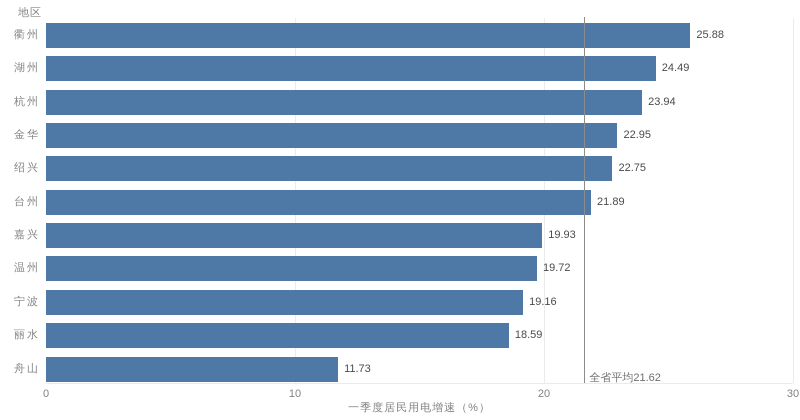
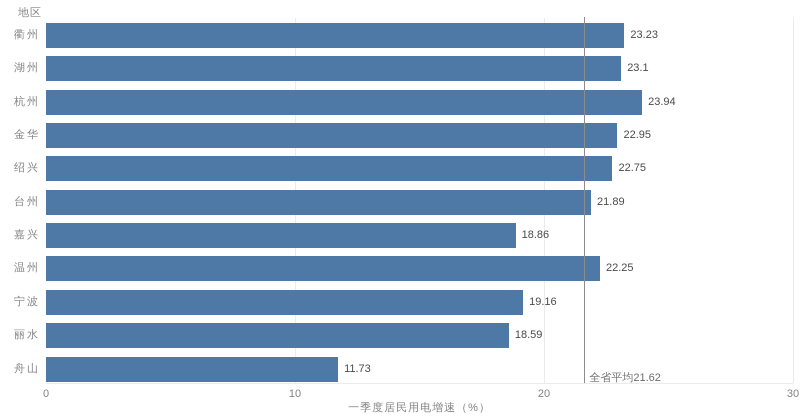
衢州: 25.88 -> 23.23
湖州: 24.49 -> 23.1
嘉兴: 19.93 -> 18.86
温州: 19.72 -> 22.25
